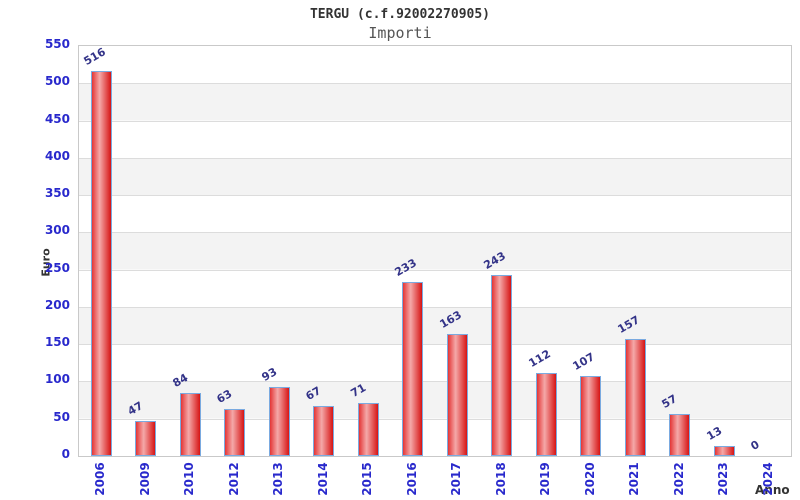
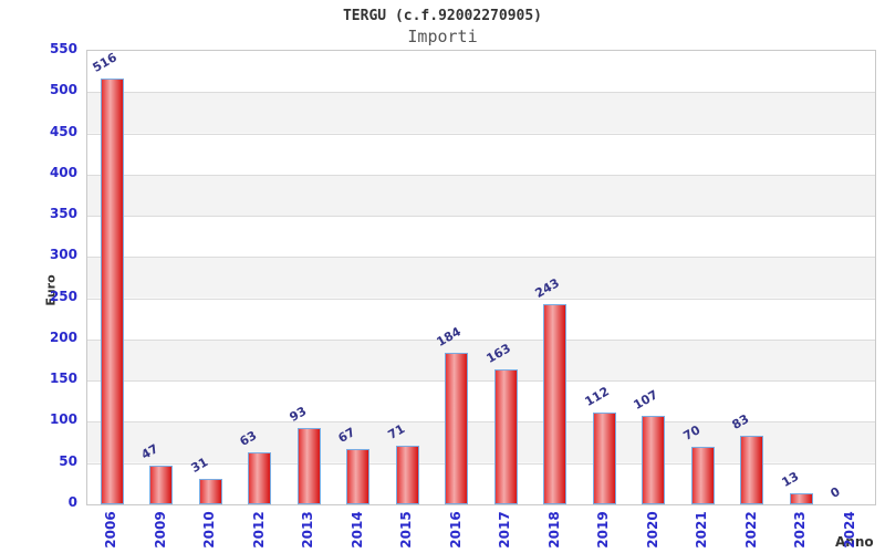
2010: 84 -> 31
2016: 233 -> 184
2021: 157 -> 70
2022: 57 -> 83
